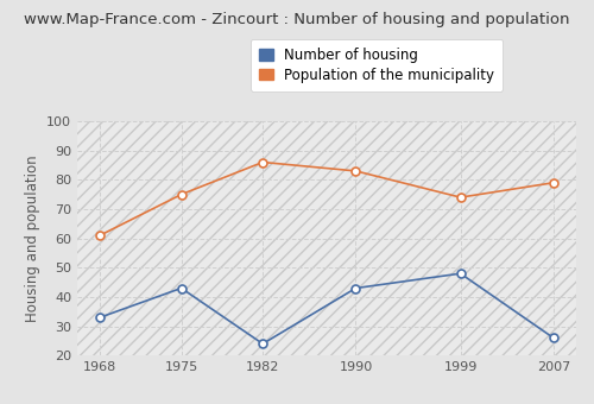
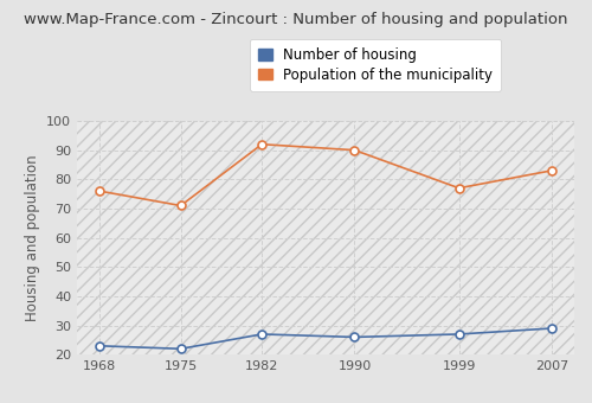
Number of housing/1968: 33 -> 23
Population of the municipality/1968: 61 -> 76
Number of housing/1975: 43 -> 22
Population of the municipality/1975: 75 -> 71
Number of housing/1982: 24 -> 27
Population of the municipality/1982: 86 -> 92
Number of housing/1990: 43 -> 26
Population of the municipality/1990: 83 -> 90
Number of housing/1999: 48 -> 27
Population of the municipality/1999: 74 -> 77
Number of housing/2007: 26 -> 29
Population of the municipality/2007: 79 -> 83
